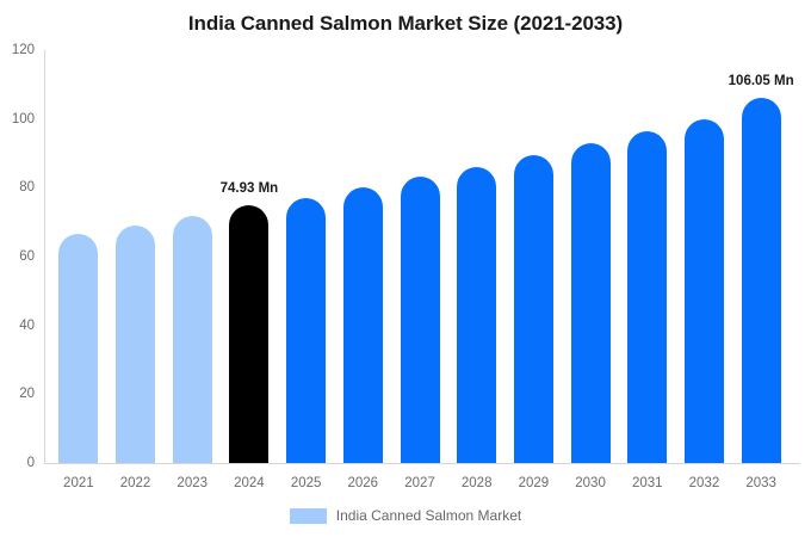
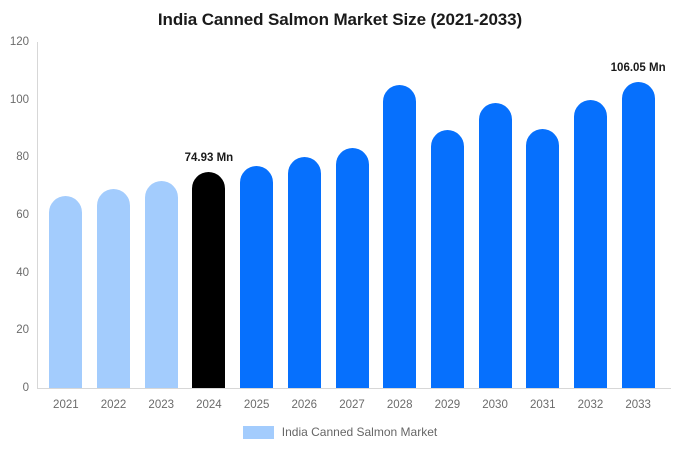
2028: 86 -> 105
2030: 93 -> 99
2031: 96 -> 90
